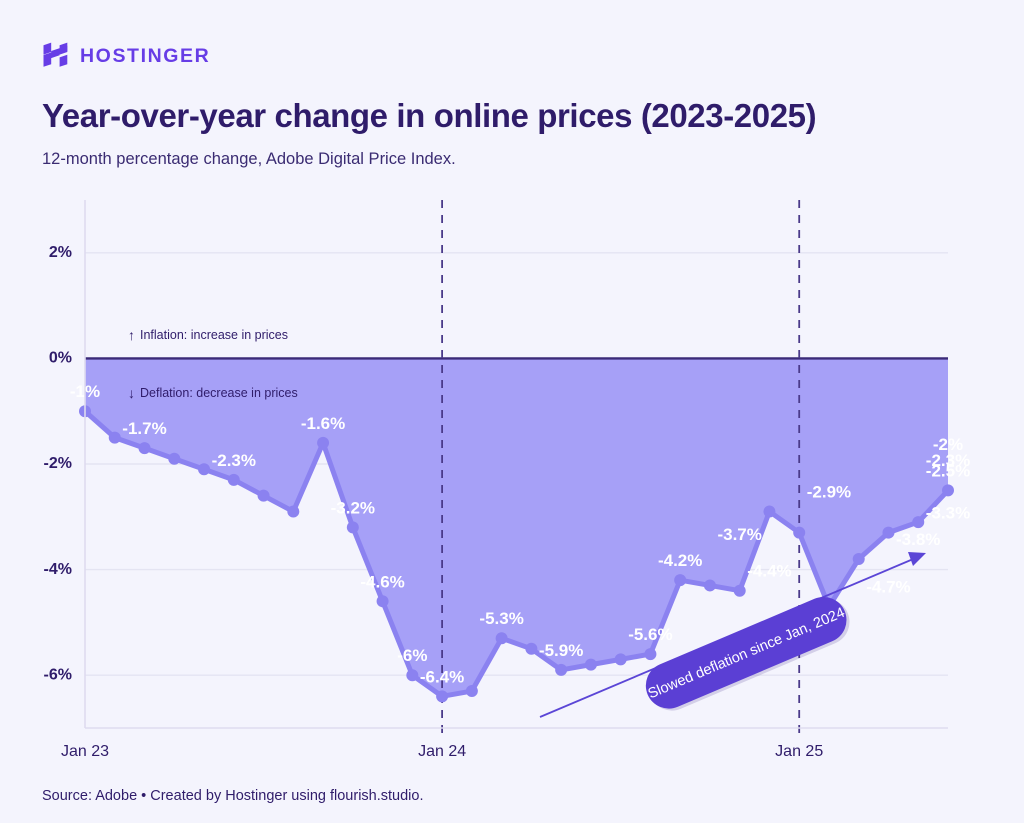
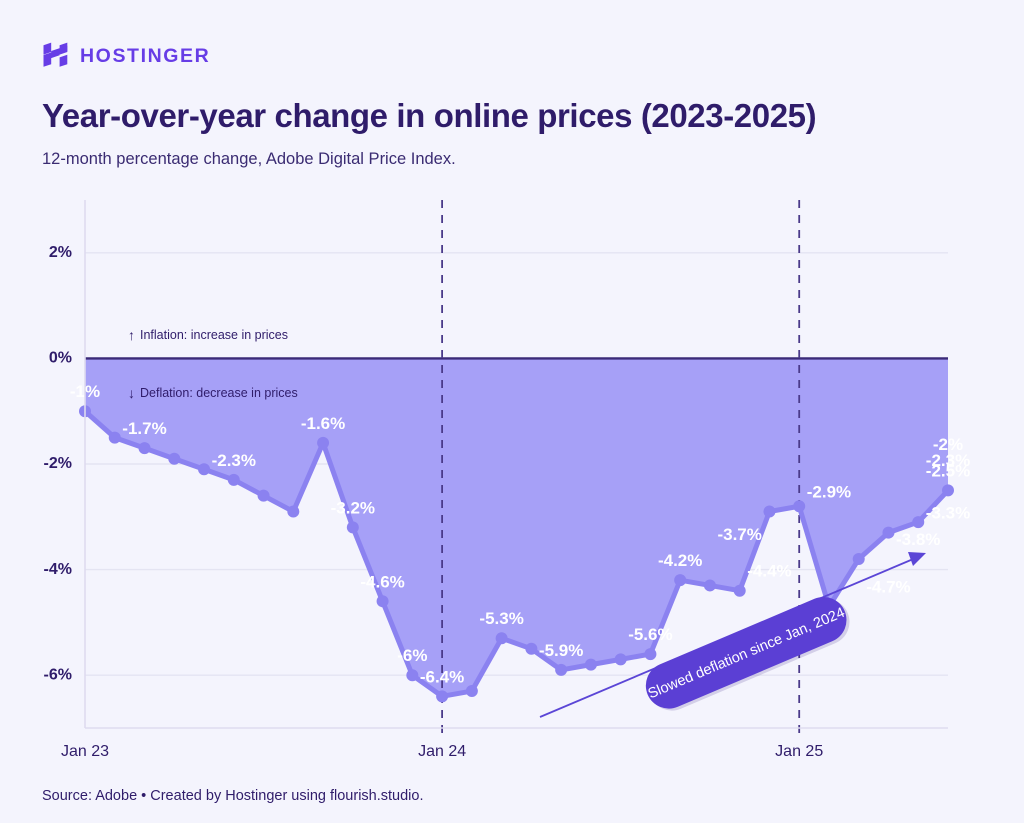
Jan 25: -3.3% -> -2.8%
